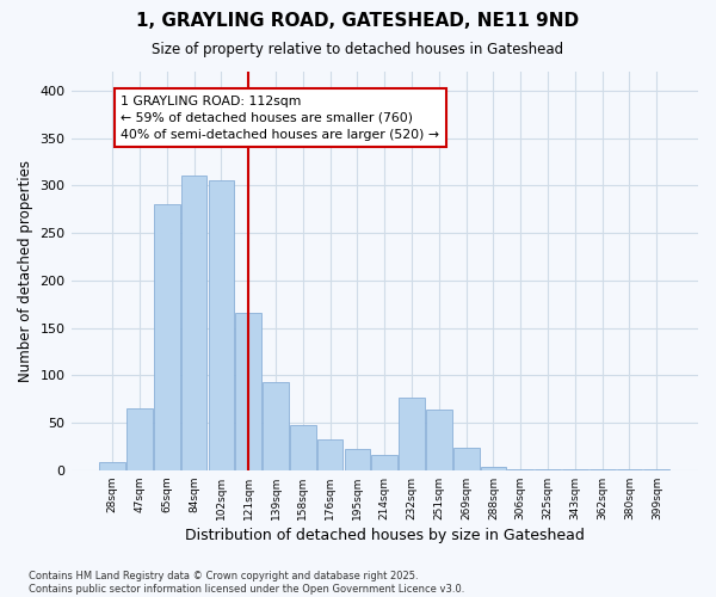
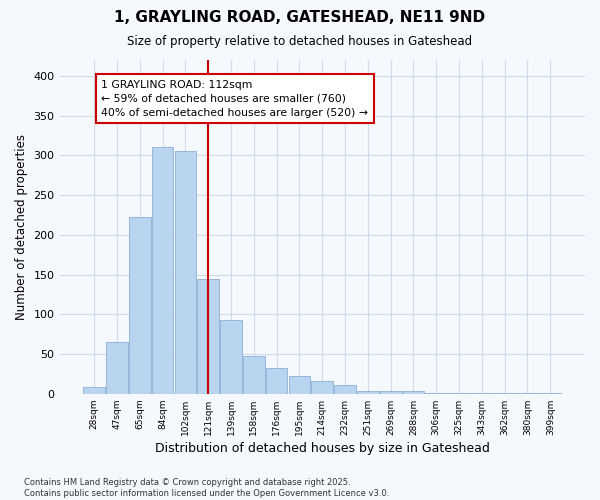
65sqm: 280 -> 222
121sqm: 166 -> 145
232sqm: 76 -> 11
251sqm: 64 -> 4
269sqm: 24 -> 4
